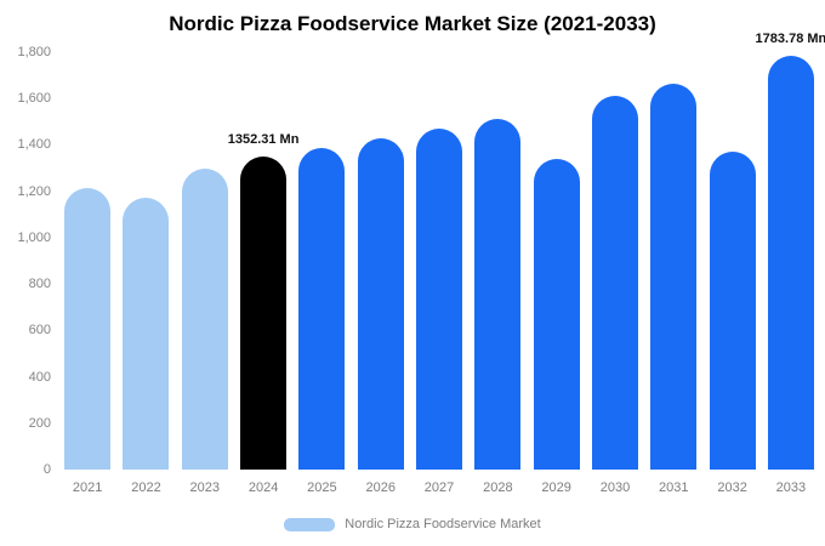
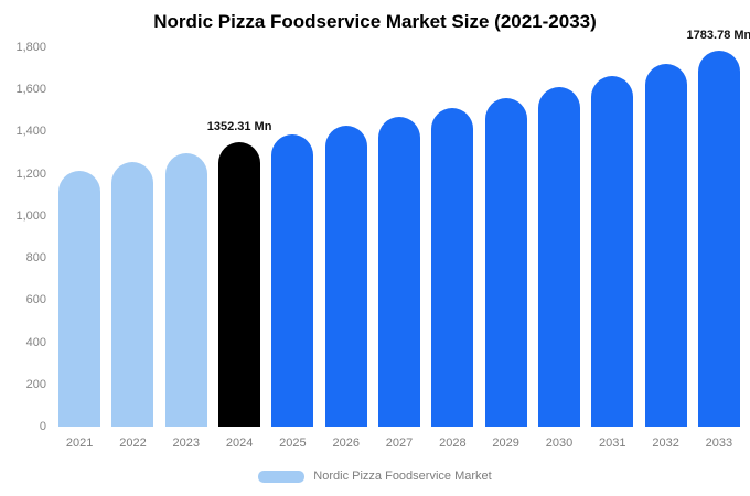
2022: 1170 -> 1260
2029: 1340 -> 1560
2032: 1370 -> 1720
